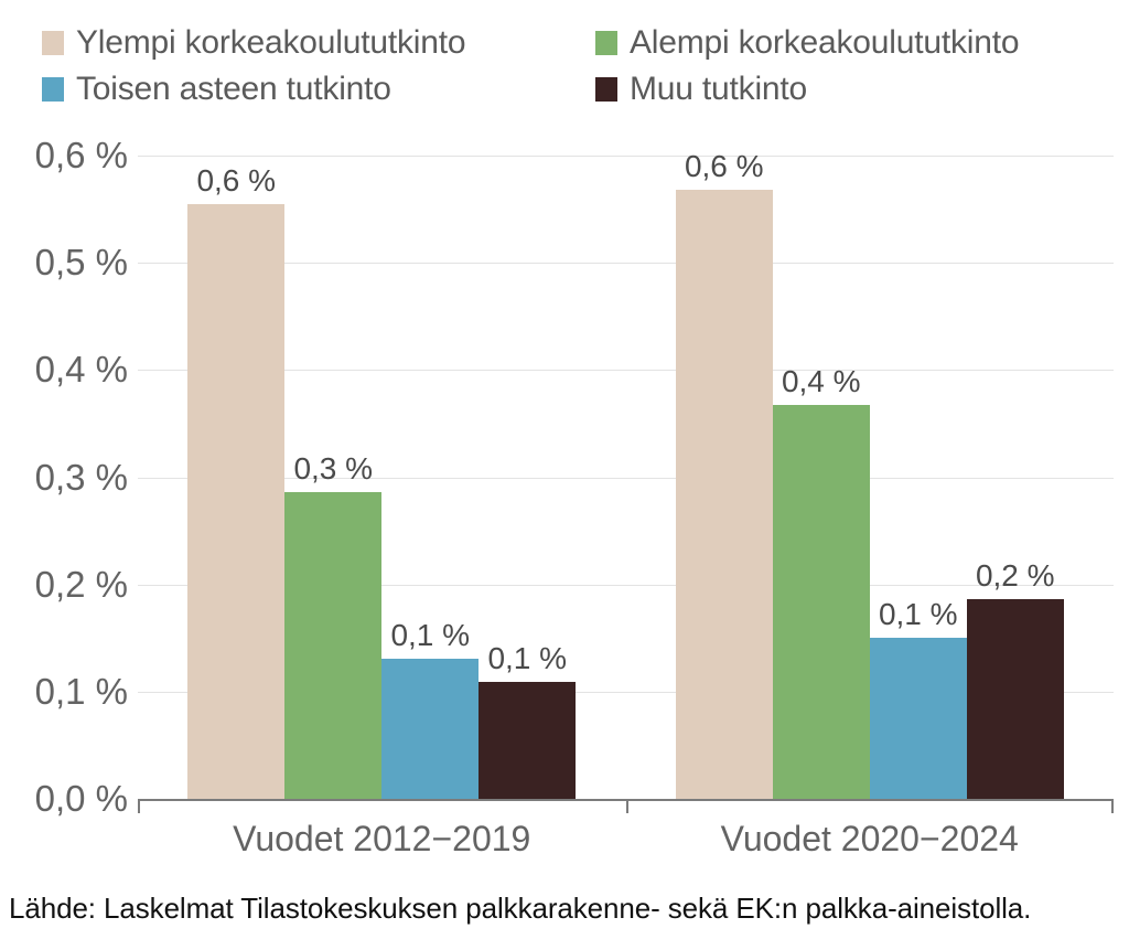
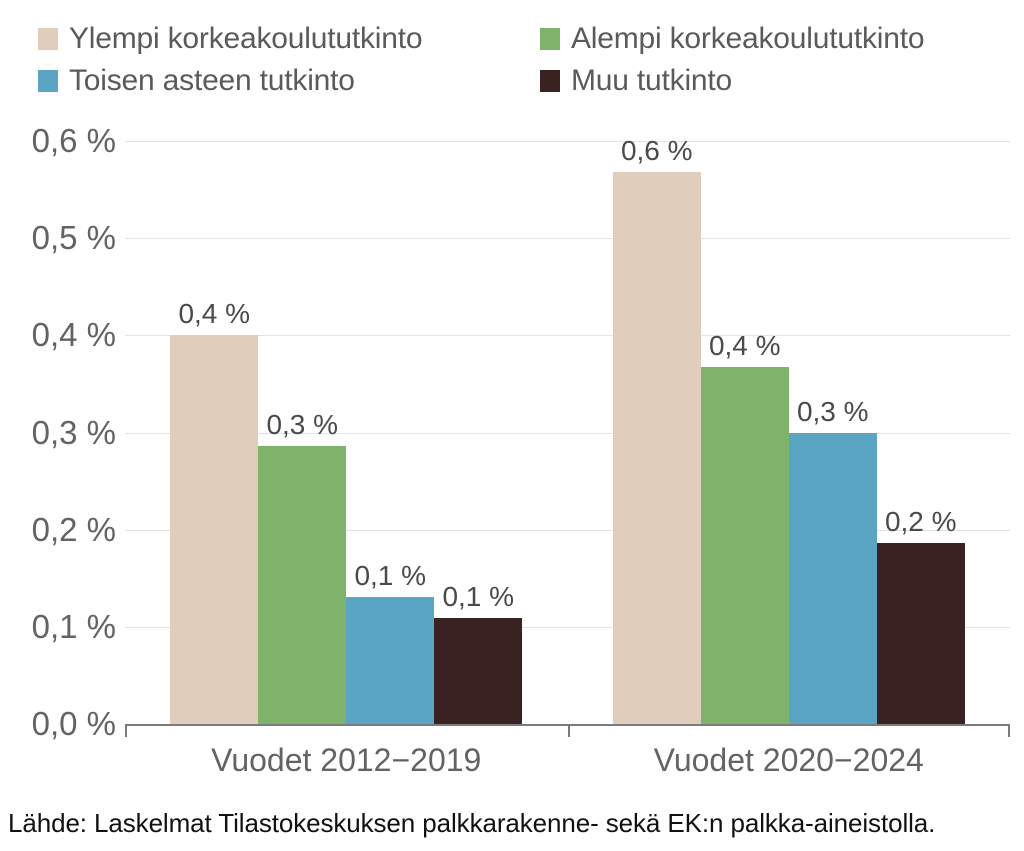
Ylempi korkeakoulututkinto/Vuodet 2012−2019: 0,6 -> 0,4
Toisen asteen tutkinto/Vuodet 2020−2024: 0,1 -> 0,3
